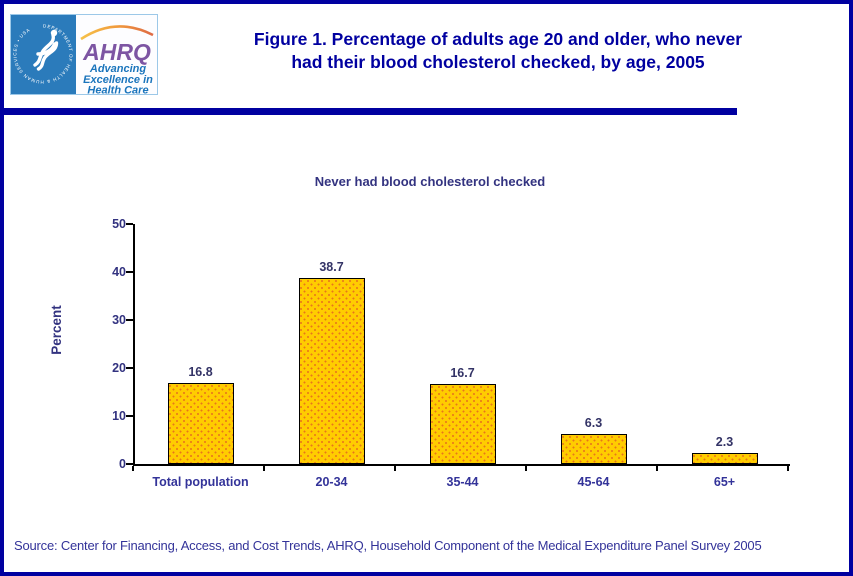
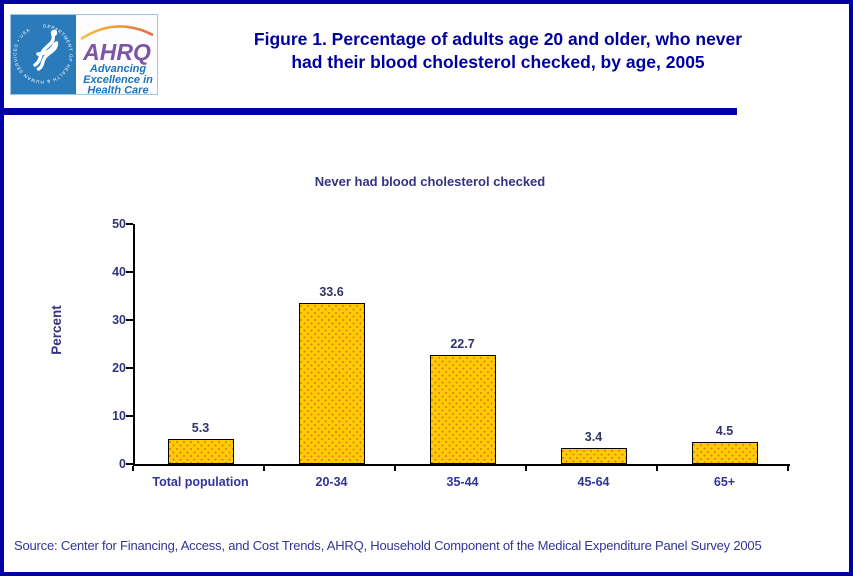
Total population: 16.8 -> 5.3
20-34: 38.7 -> 33.6
35-44: 16.7 -> 22.7
45-64: 6.3 -> 3.4
65+: 2.3 -> 4.5
